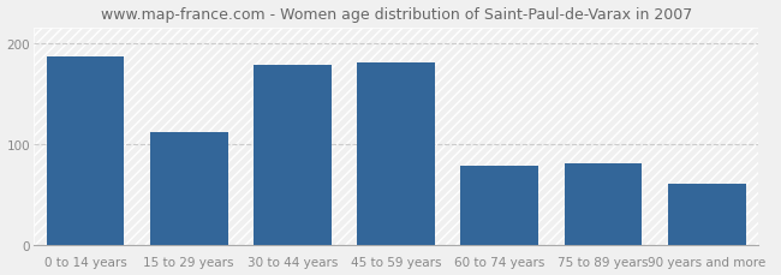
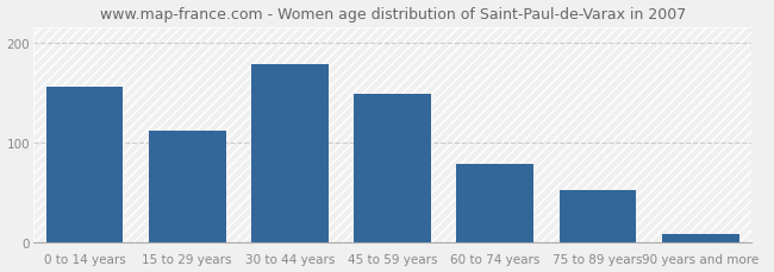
0 to 14 years: 186 -> 155
45 to 59 years: 180 -> 148
75 to 89 years: 80 -> 52
90 years and more: 60 -> 8
